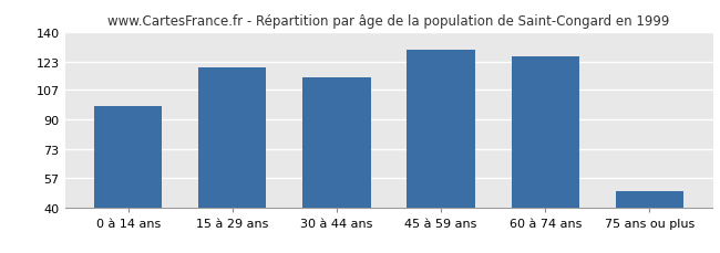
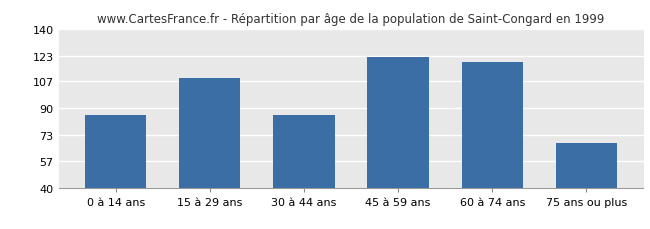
0 à 14 ans: 98 -> 86
15 à 29 ans: 120 -> 109
30 à 44 ans: 114 -> 86
45 à 59 ans: 130 -> 122
60 à 74 ans: 126 -> 119
75 ans ou plus: 49 -> 68
